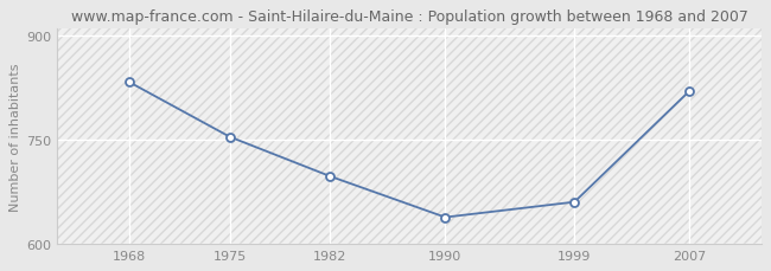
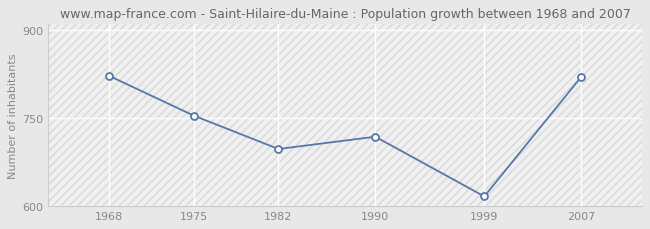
1968: 833 -> 822
1990: 638 -> 718
1999: 660 -> 616
